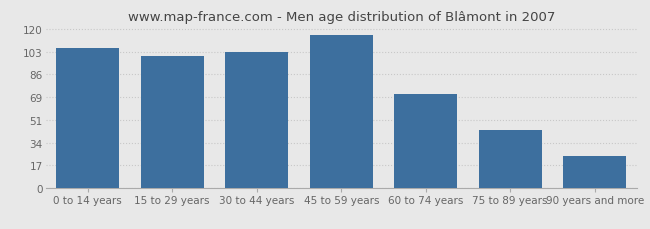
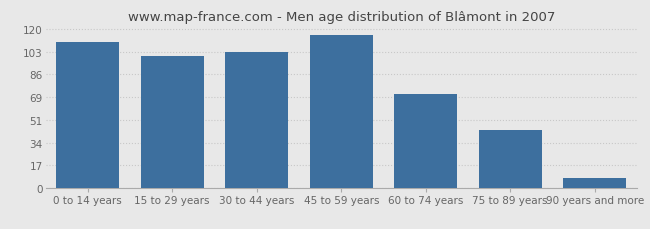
0 to 14 years: 106 -> 110
90 years and more: 24 -> 7
